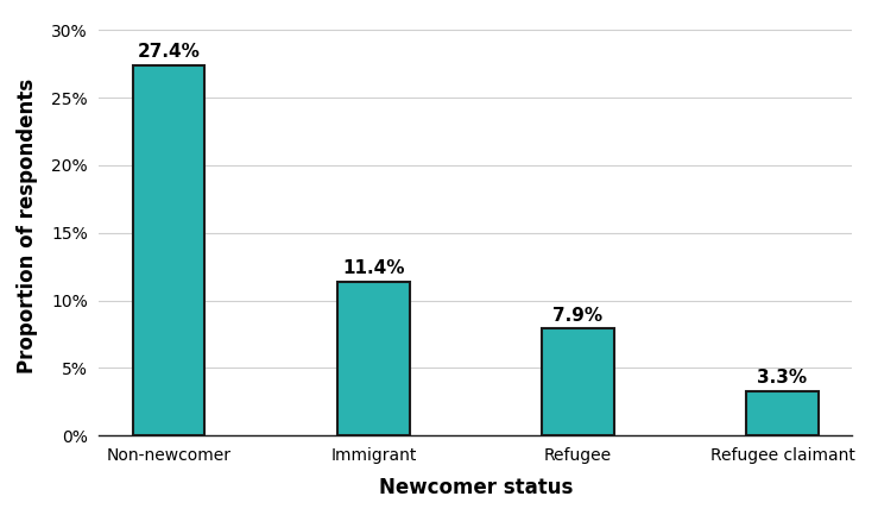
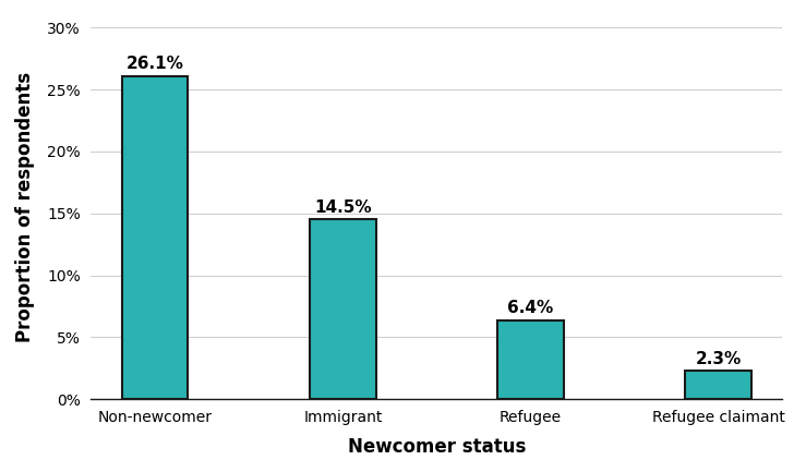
Non-newcomer: 27.4% -> 26.1%
Immigrant: 11.4% -> 14.5%
Refugee: 7.9% -> 6.4%
Refugee claimant: 3.3% -> 2.3%
